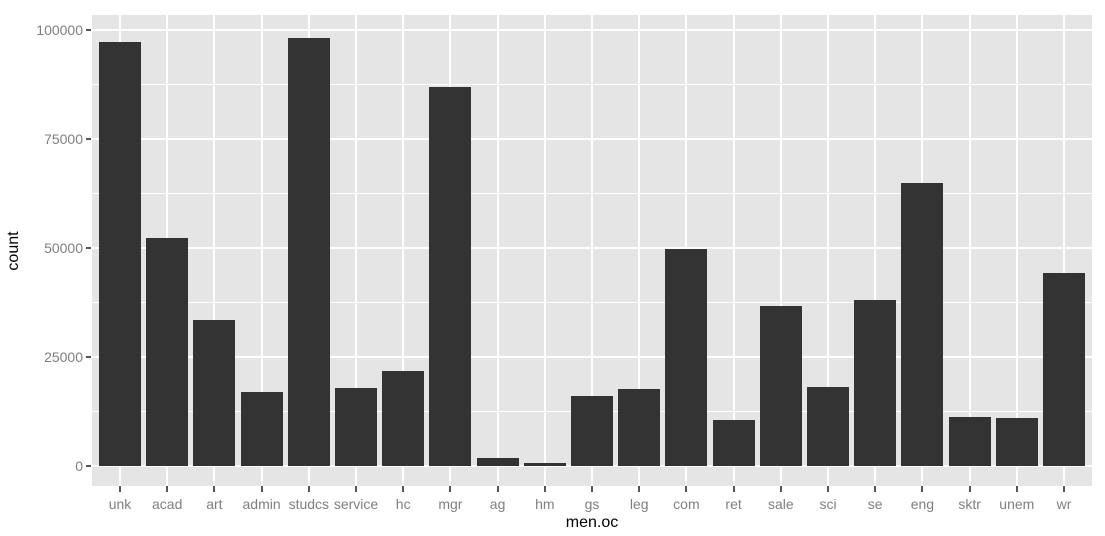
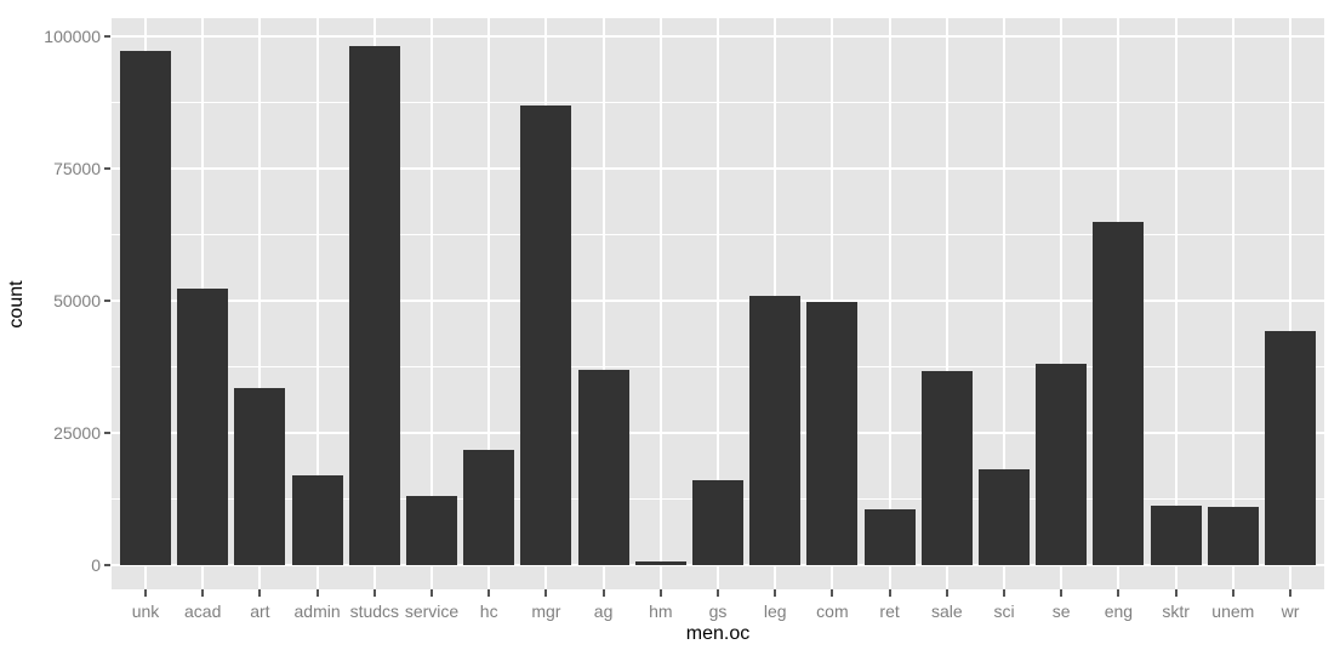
service: 18000 -> 13000
ag: 2000 -> 37000
leg: 18000 -> 51000
